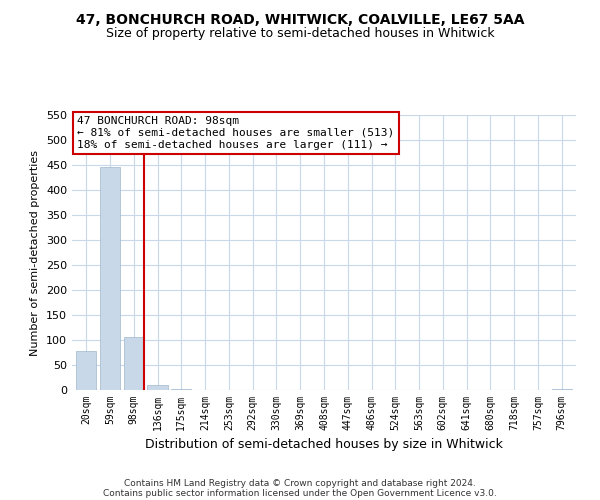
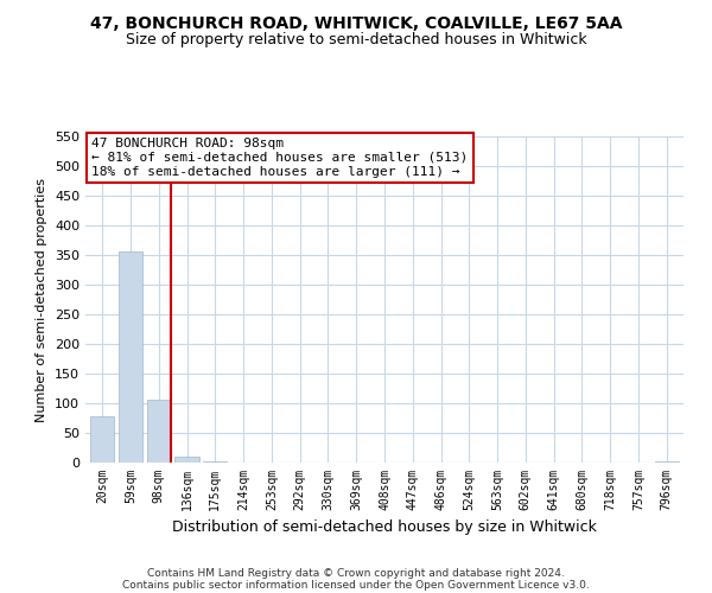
59sqm: 447 -> 356
